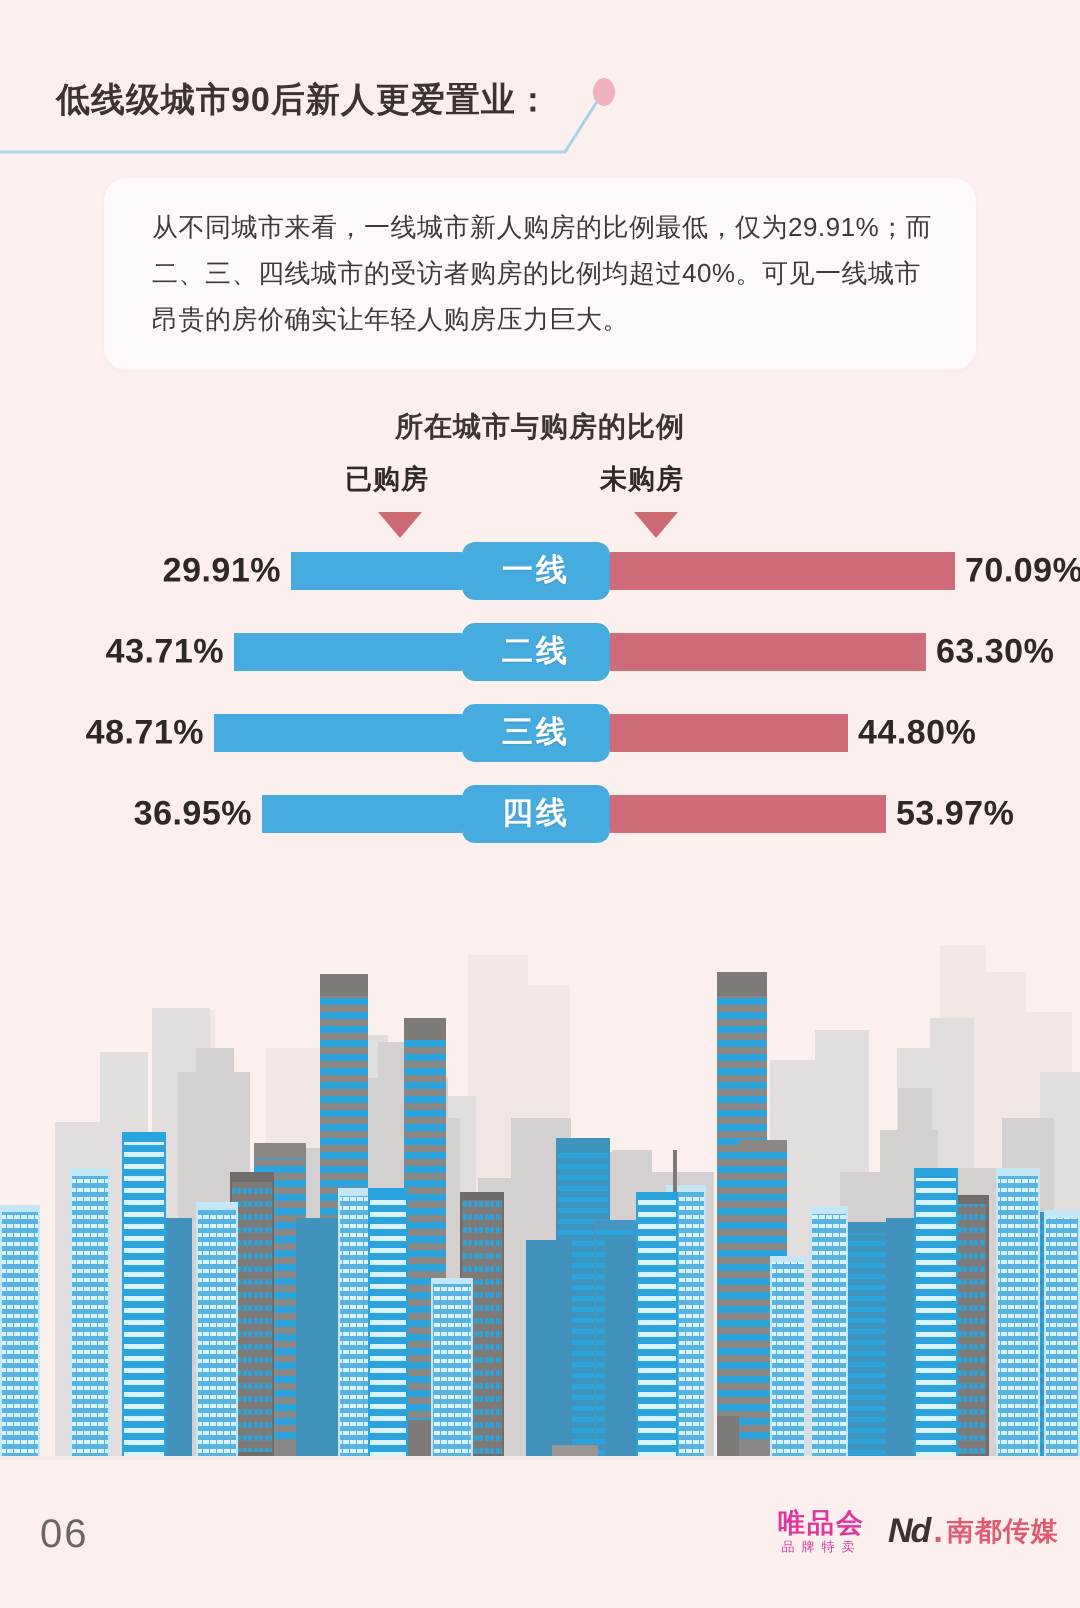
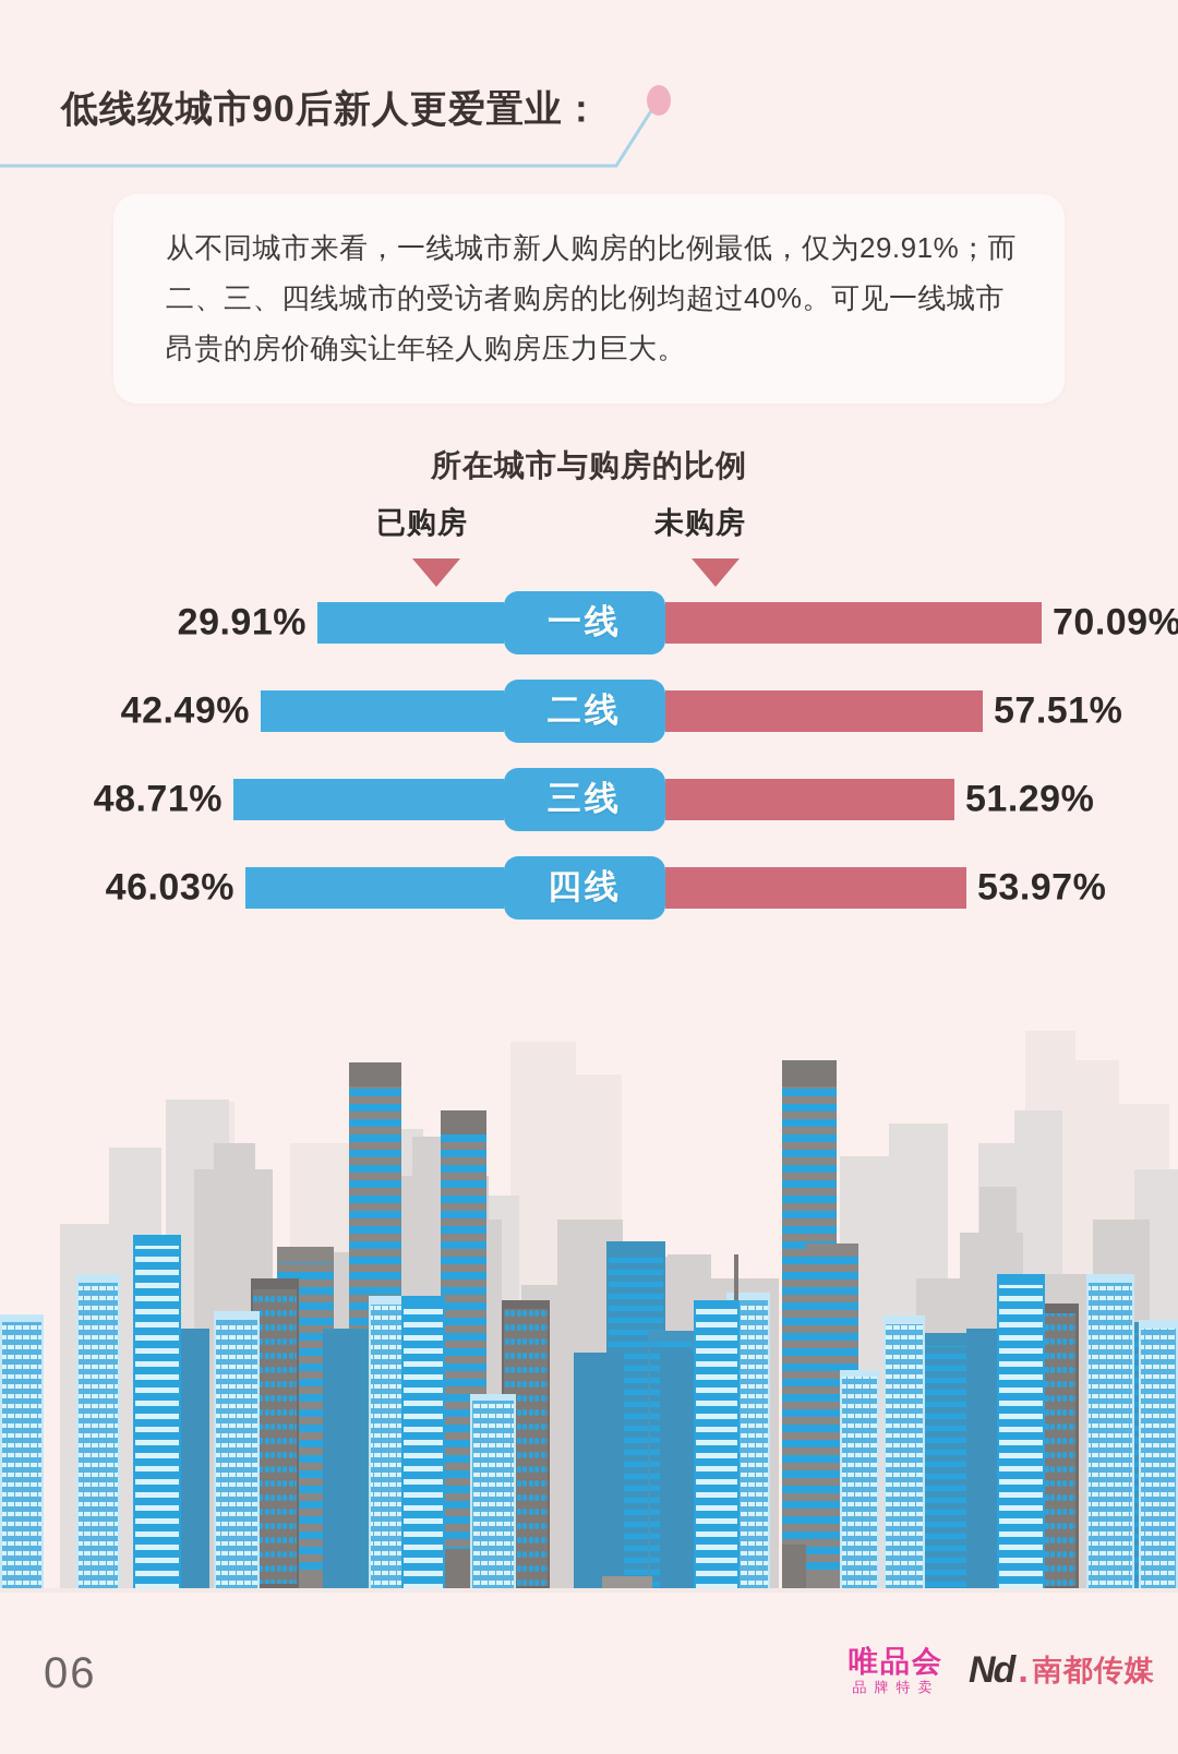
已购房/二线: 43.71% -> 42.49%
未购房/二线: 63.30% -> 57.51%
未购房/三线: 44.80% -> 51.29%
已购房/四线: 36.95% -> 46.03%
